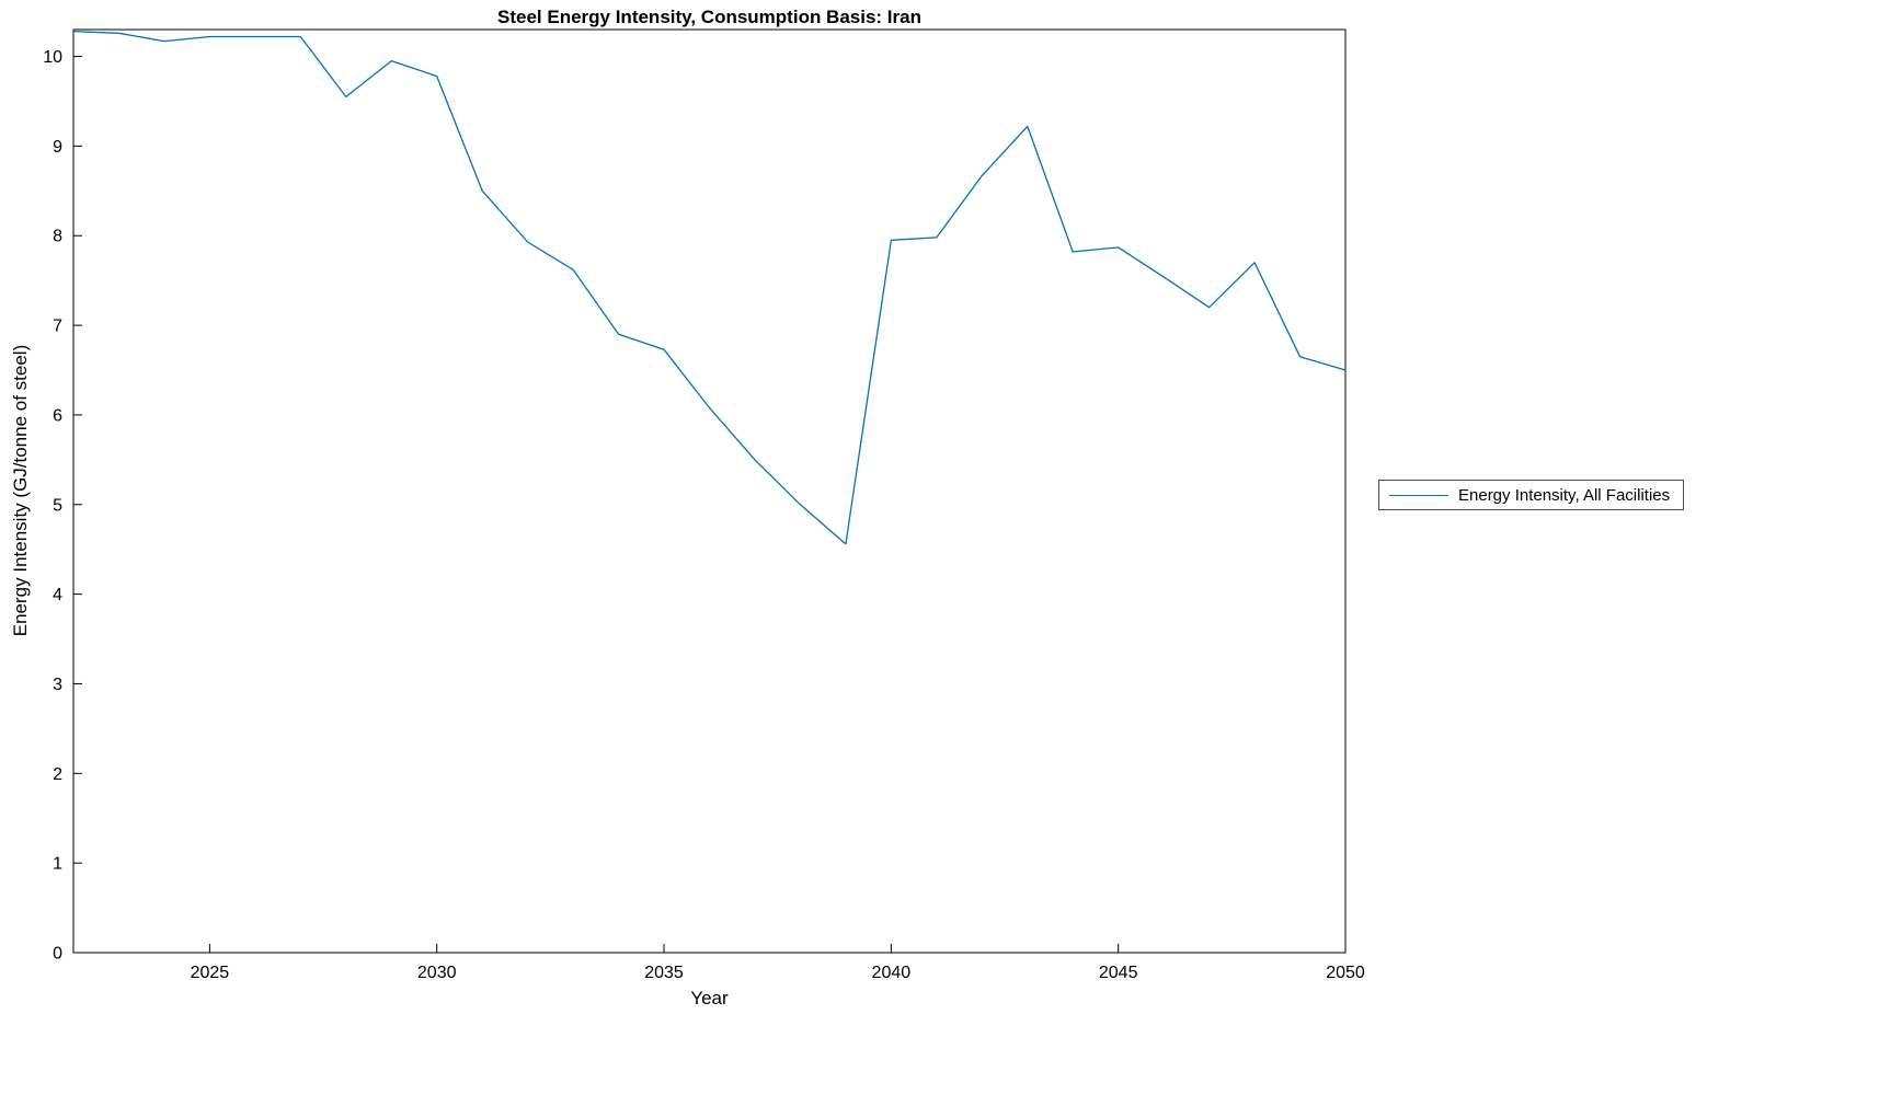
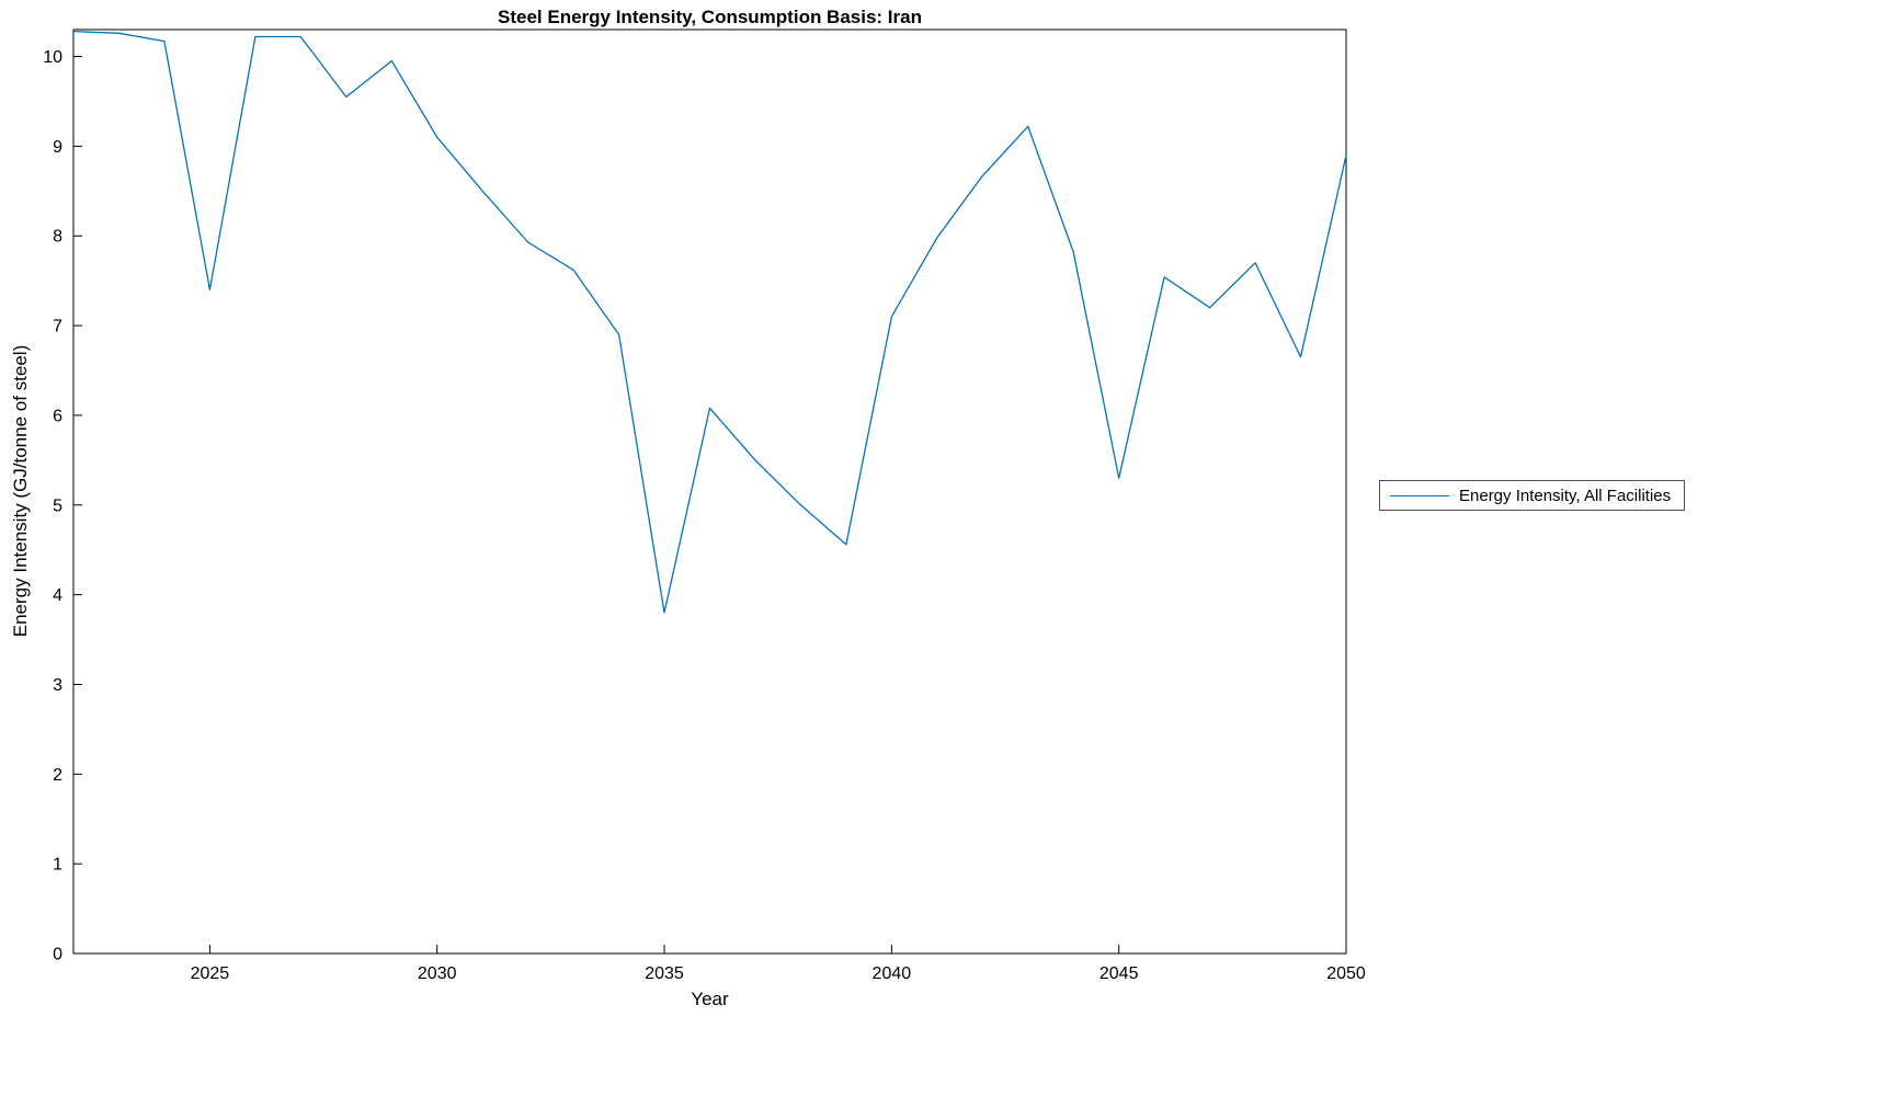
2025: 10.2 -> 7.4
2030: 9.8 -> 9.1
2035: 6.7 -> 3.8
2040: 8.0 -> 7.1
2045: 7.9 -> 5.3
2050: 6.5 -> 8.9
